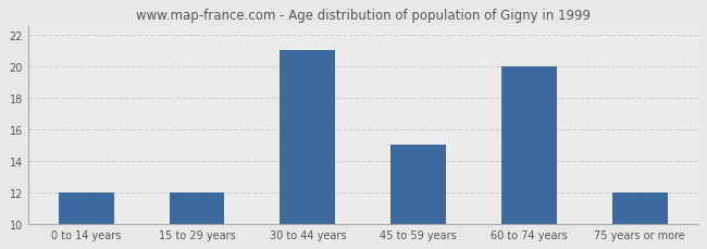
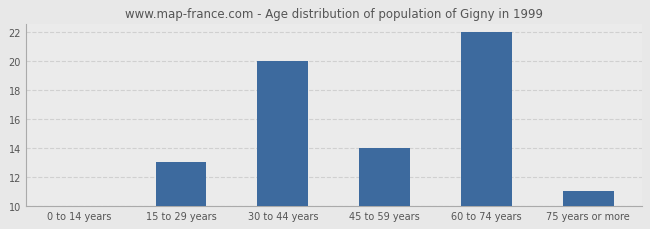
0 to 14 years: 12 -> 10
15 to 29 years: 12 -> 13
30 to 44 years: 21 -> 20
45 to 59 years: 15 -> 14
60 to 74 years: 20 -> 22
75 years or more: 12 -> 11
